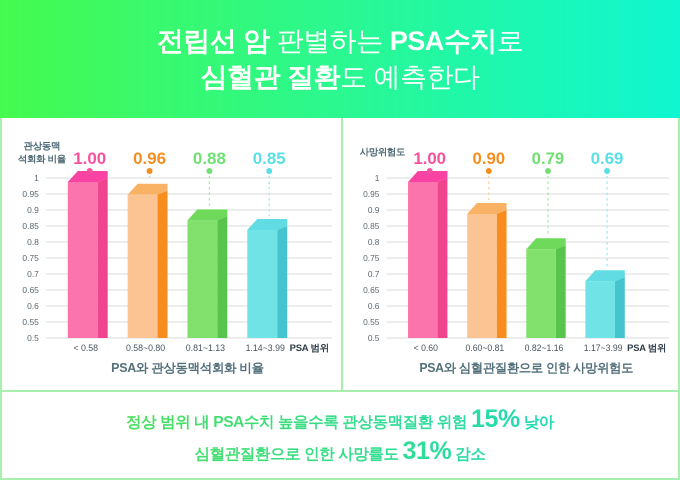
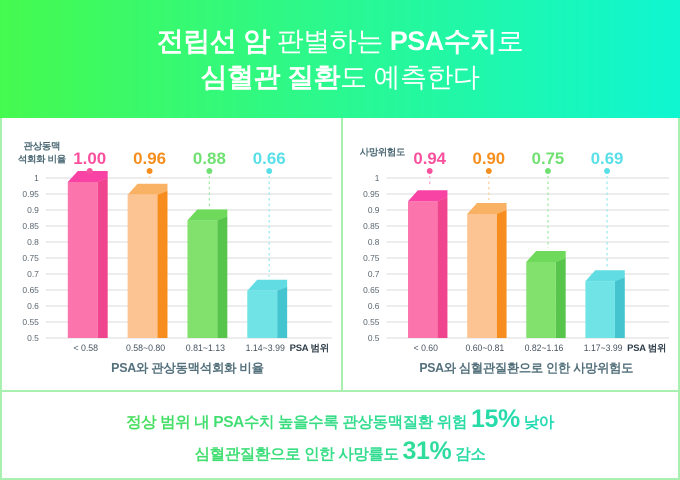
PSA와 관상동맥석회화 비율/1.14~3.99: 0.85 -> 0.66
PSA와 심혈관질환으로 인한 사망위험도/< 0.60: 1.00 -> 0.94
PSA와 심혈관질환으로 인한 사망위험도/0.82~1.16: 0.79 -> 0.75
